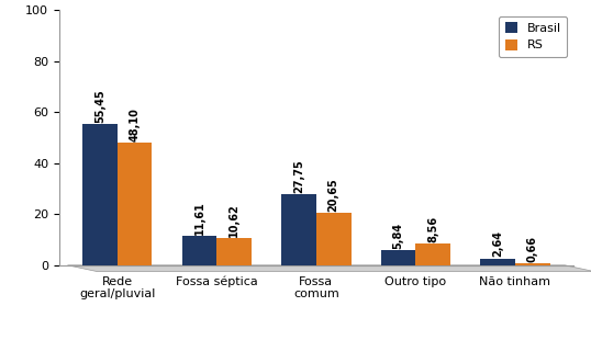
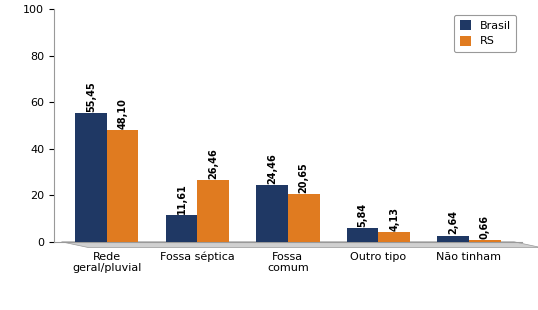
RS/Fossa séptica: 10,62 -> 26,46
Brasil/Fossa comum: 27,75 -> 24,46
RS/Outro tipo: 8,56 -> 4,13
